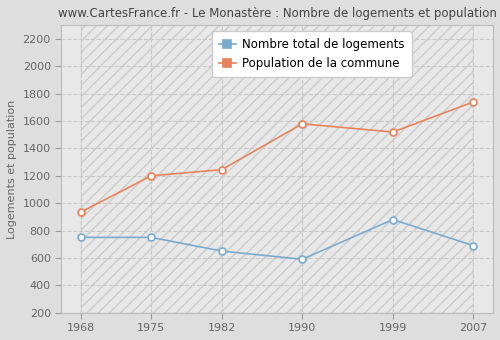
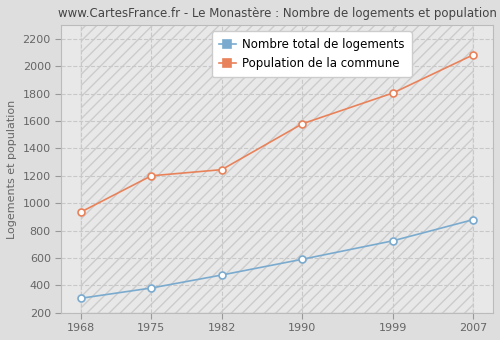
Nombre total de logements/1968: 750 -> 300
Nombre total de logements/1975: 750 -> 380
Nombre total de logements/1982: 650 -> 480
Nombre total de logements/1999: 880 -> 720
Population de la commune/1999: 1520 -> 1800
Nombre total de logements/2007: 690 -> 880
Population de la commune/2007: 1740 -> 2080
